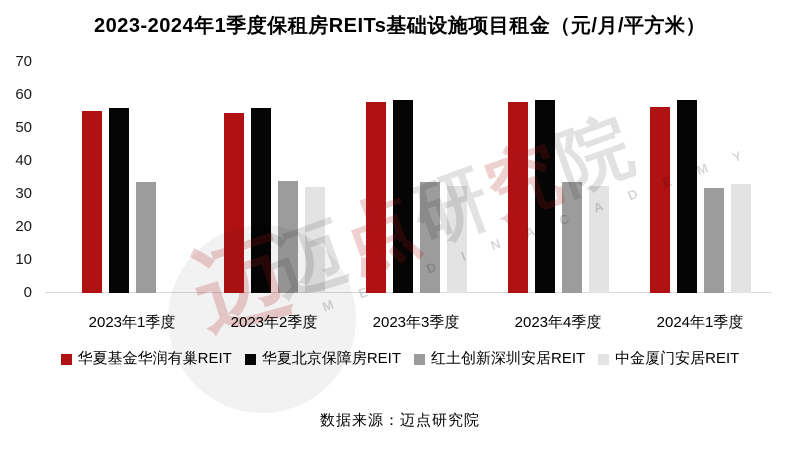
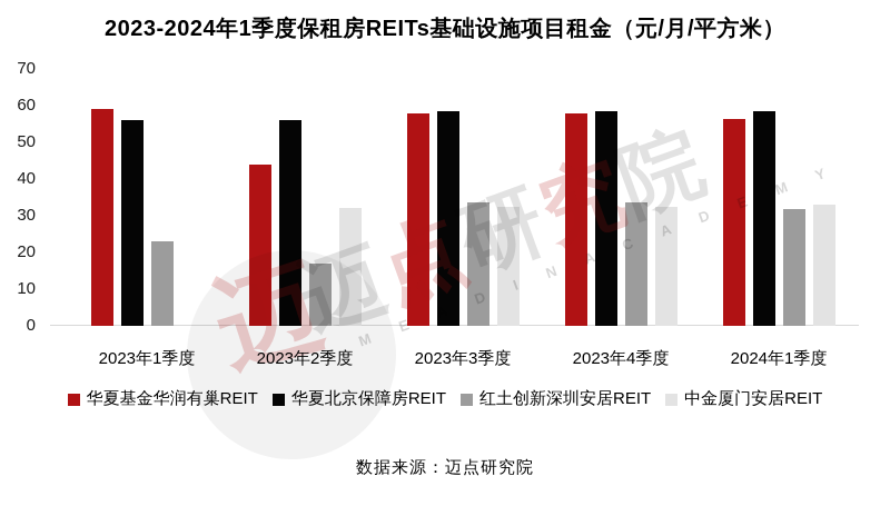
华夏基金华润有巢REIT/2023年1季度: 55 -> 59
红土创新深圳安居REIT/2023年1季度: 34 -> 23
华夏基金华润有巢REIT/2023年2季度: 55 -> 44
红土创新深圳安居REIT/2023年2季度: 34 -> 17
